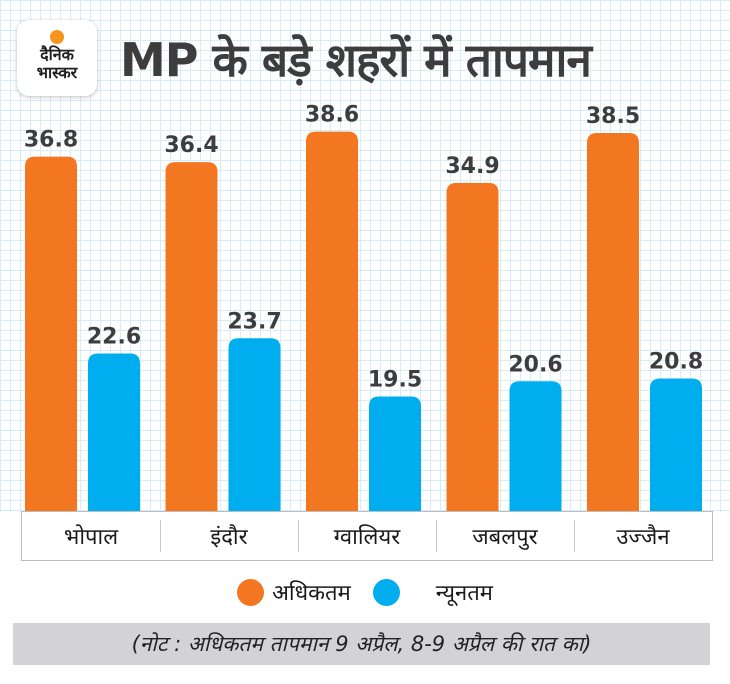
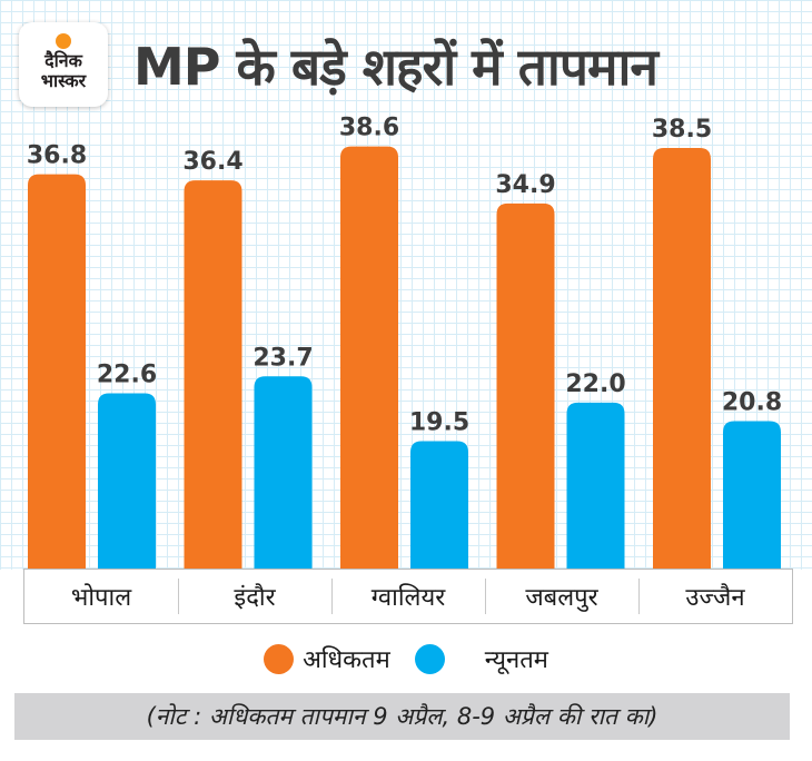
न्यूनतम/जबलपुर: 20.6 -> 22.0
